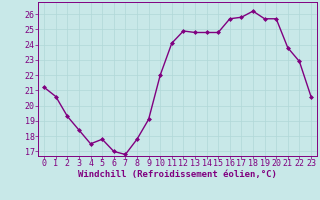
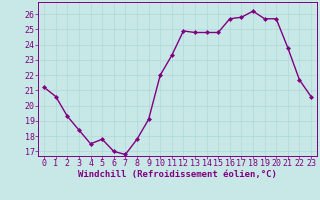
11: 24.1 -> 23.3
22: 22.9 -> 21.7
